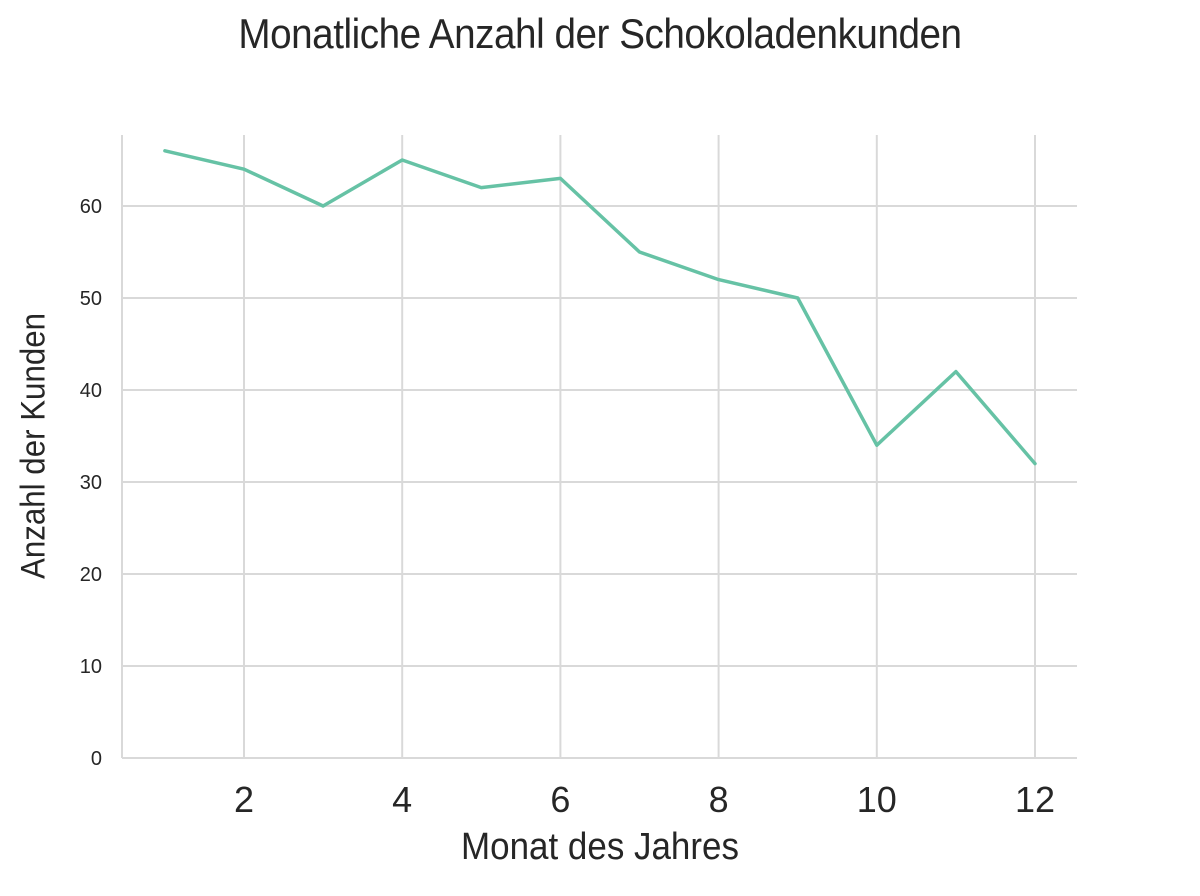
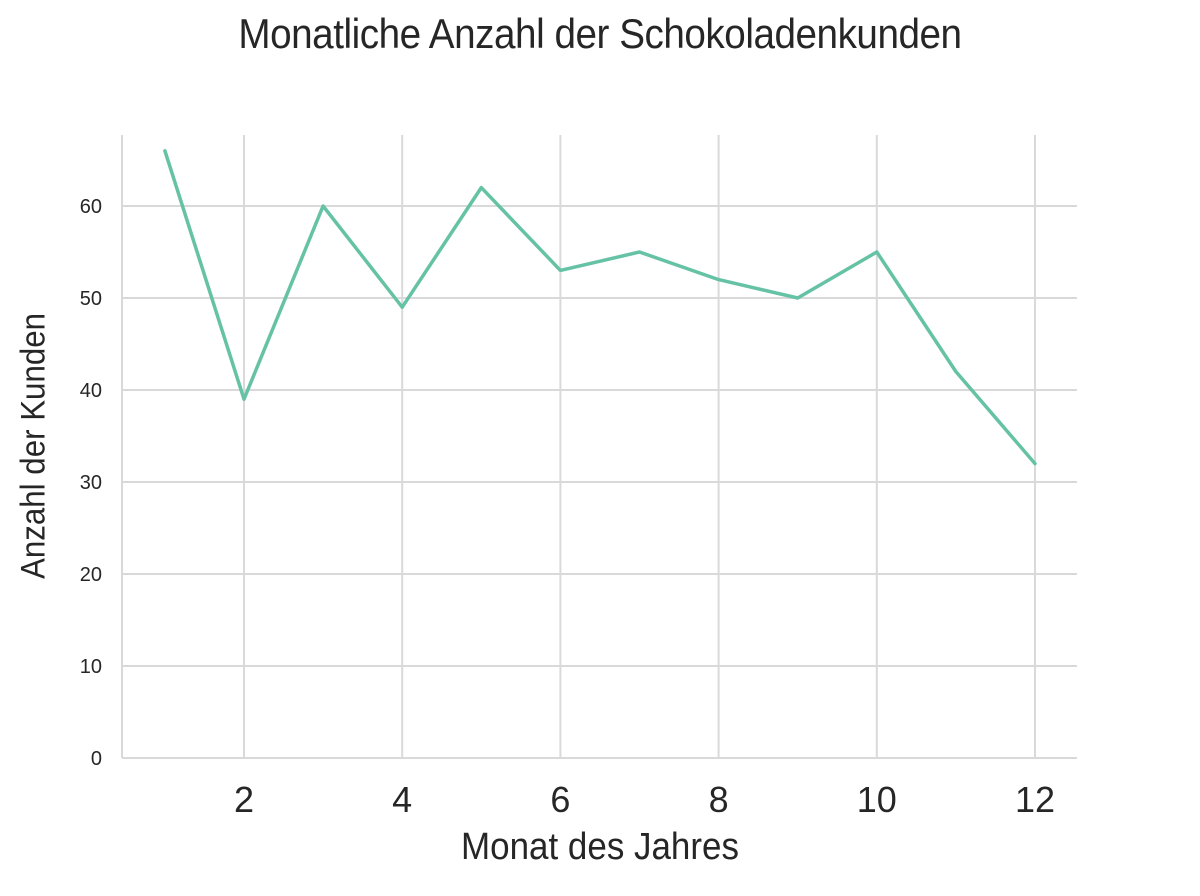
2: 64 -> 39
4: 65 -> 49
6: 63 -> 53
10: 34 -> 55
